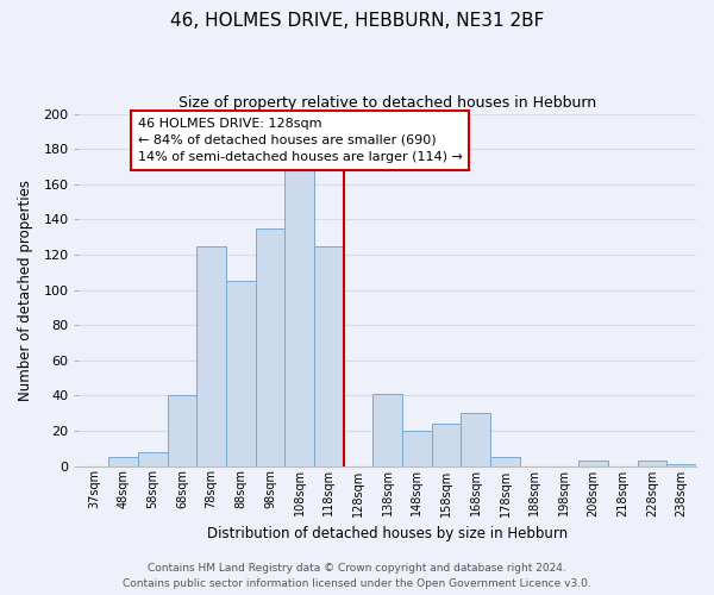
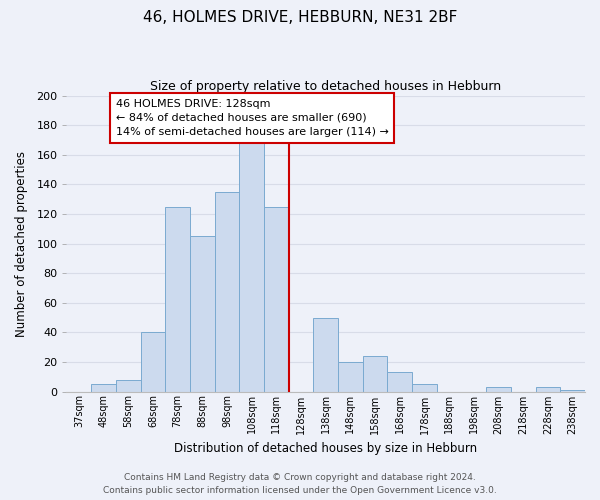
138sqm: 41 -> 50
168sqm: 30 -> 13
